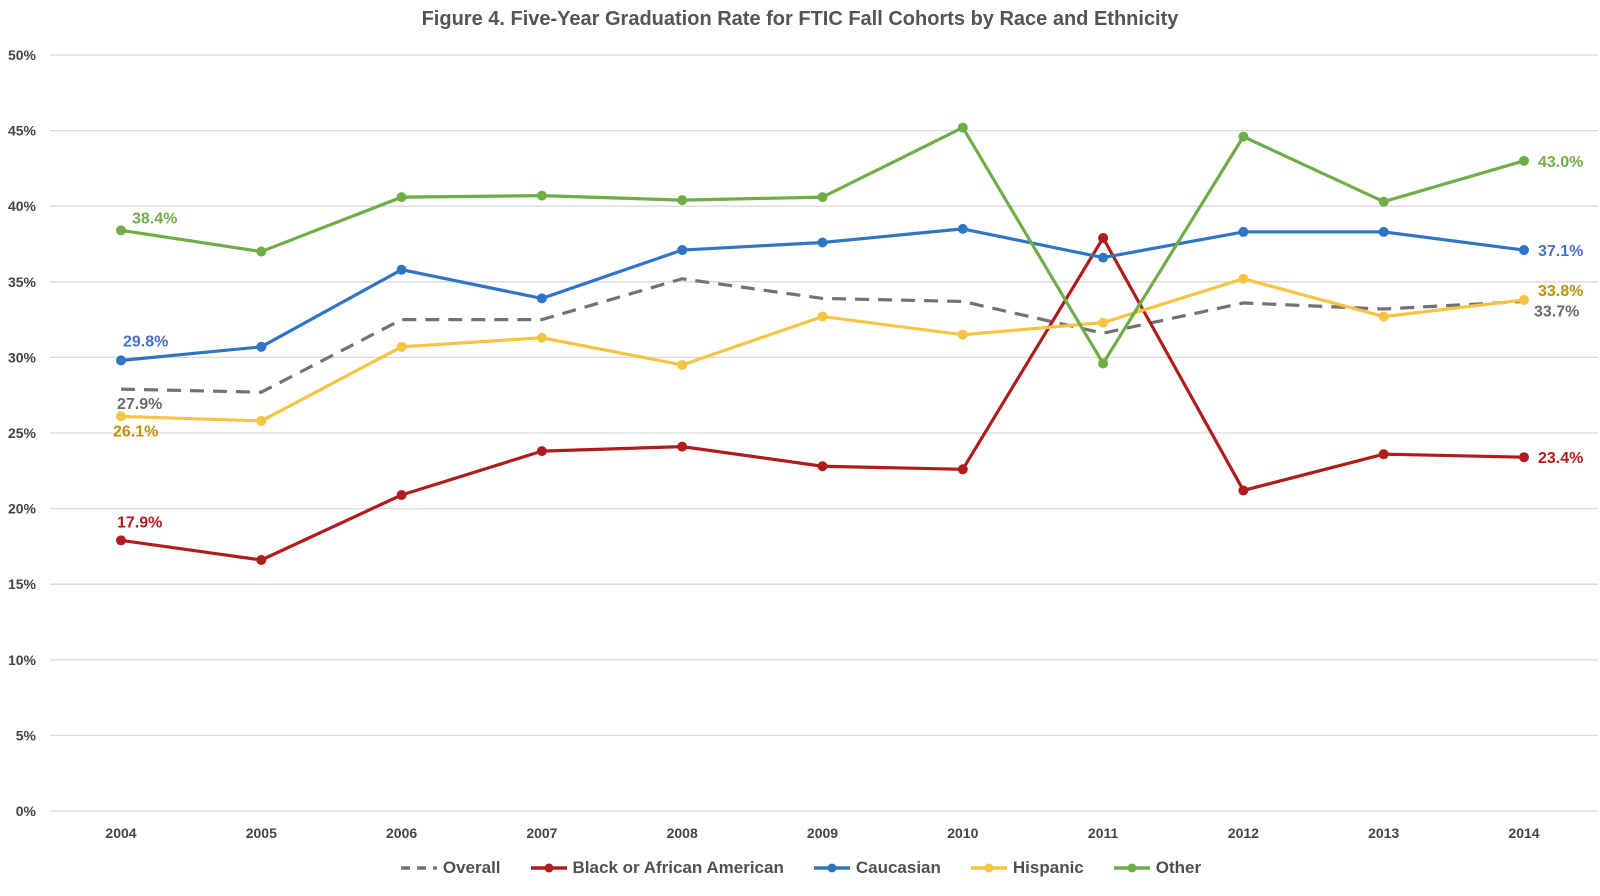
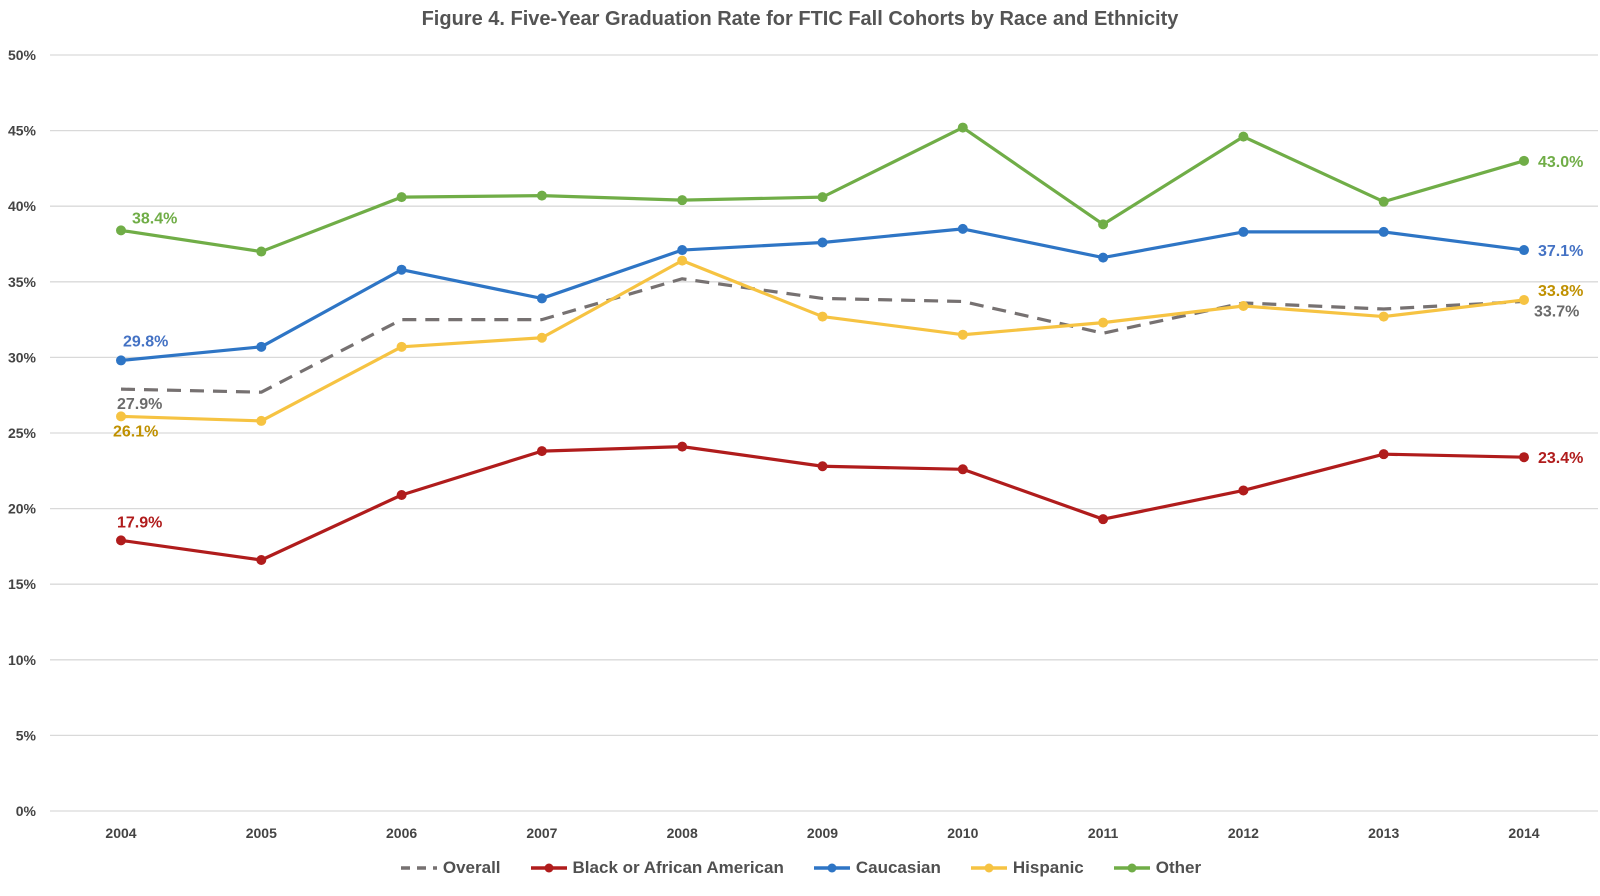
Hispanic/2008: 29.5% -> 36.4%
Black or African American/2011: 37.9% -> 19.3%
Other/2011: 29.6% -> 38.8%
Hispanic/2012: 35.2% -> 33.4%
